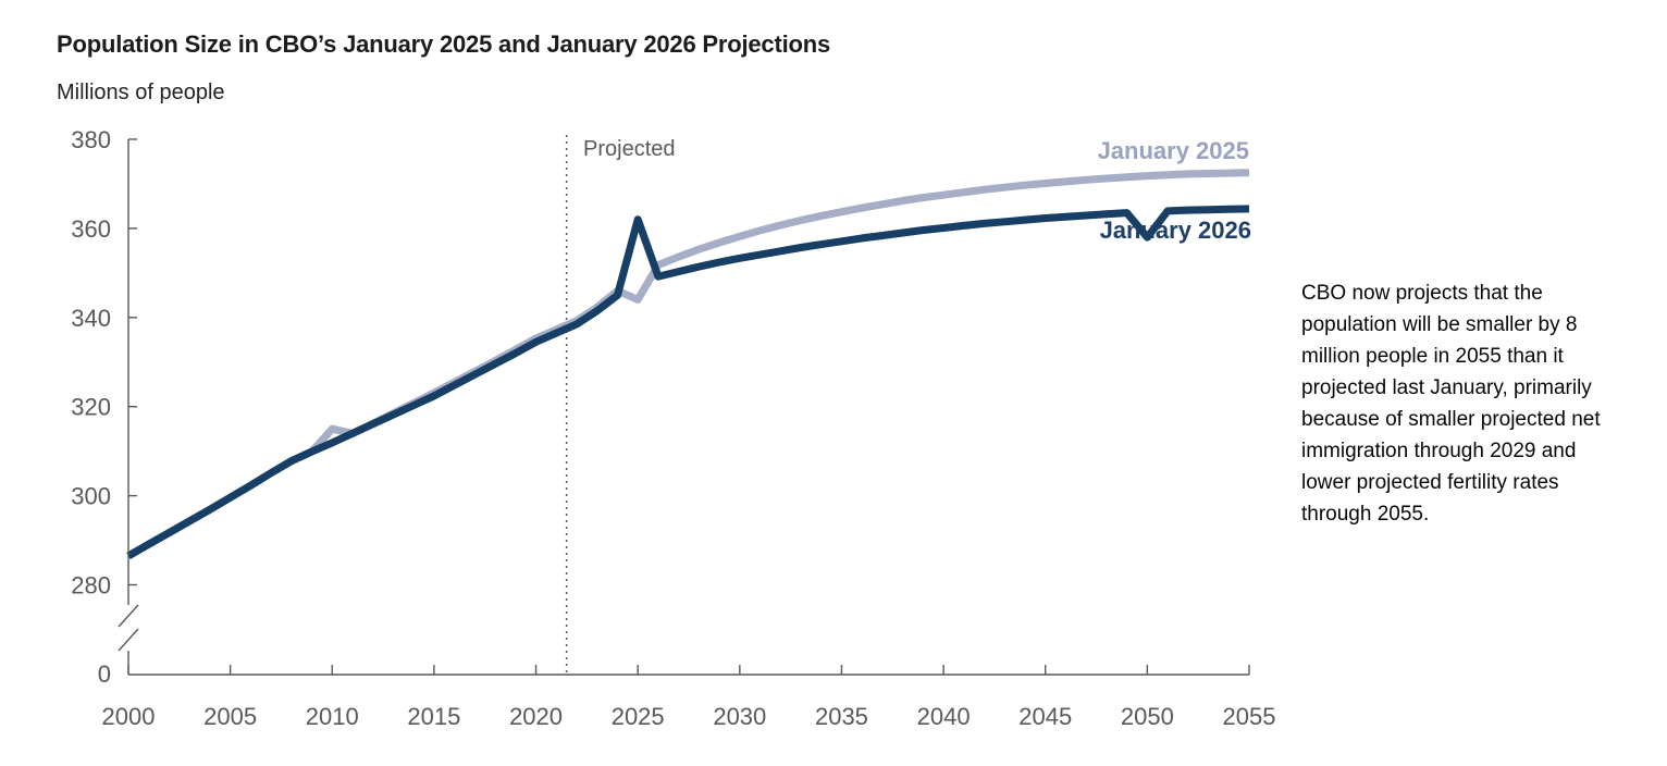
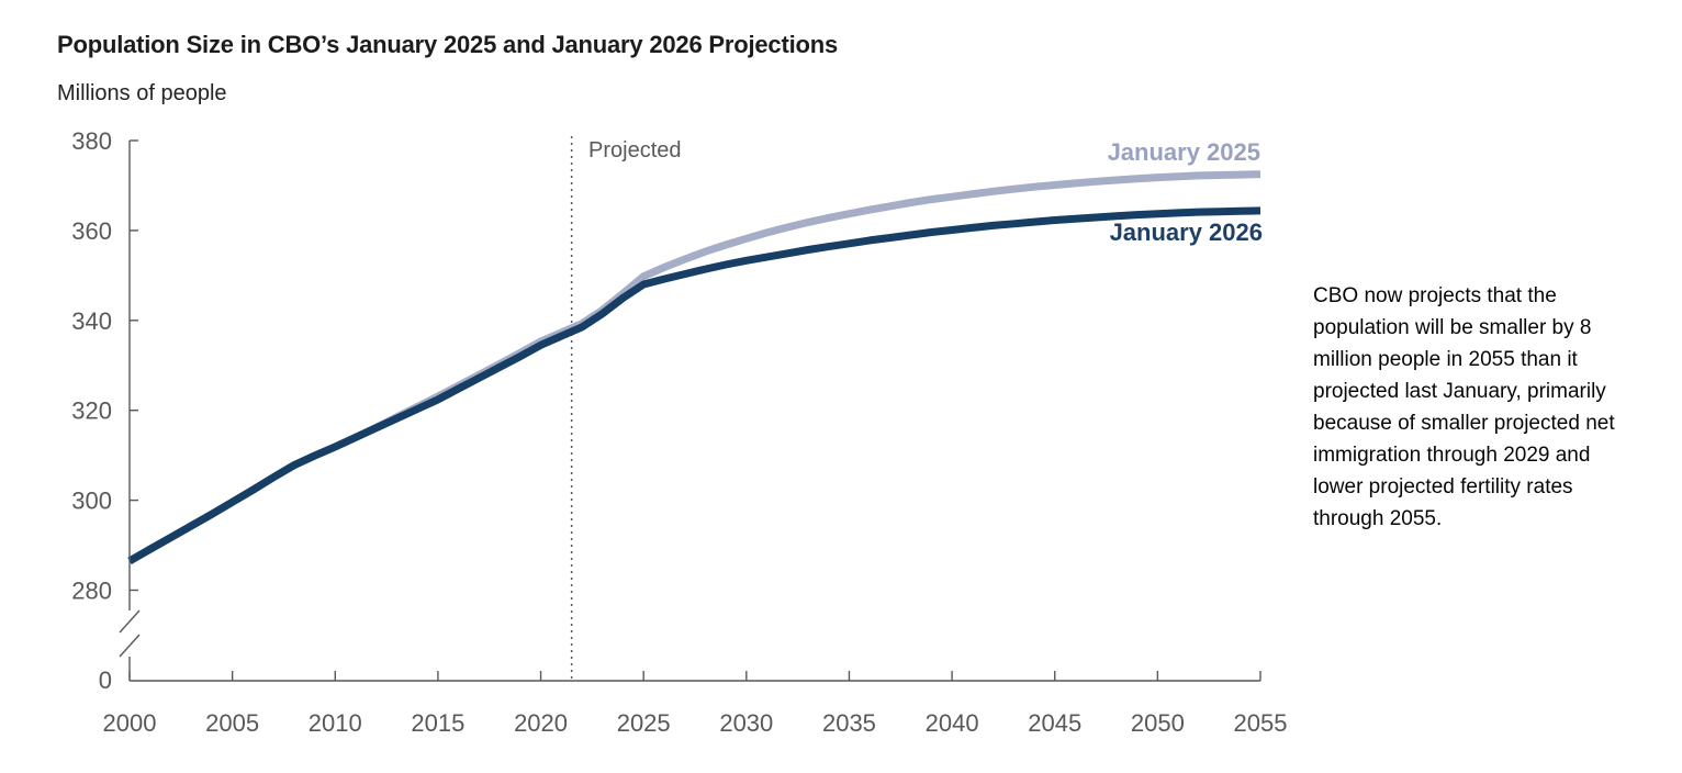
January 2025/2010: 315 -> 312
January 2025/2025: 344 -> 350
January 2026/2025: 362 -> 348
January 2026/2050: 358 -> 364
